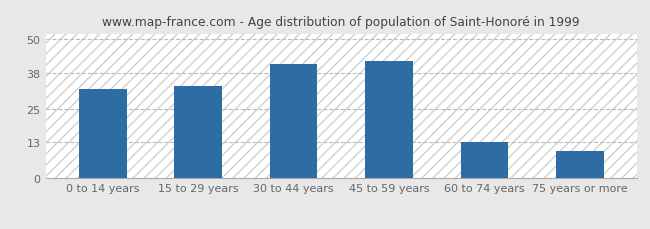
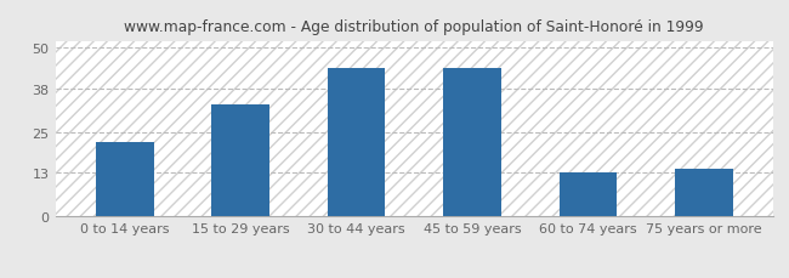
0 to 14 years: 32 -> 22
30 to 44 years: 41 -> 44
45 to 59 years: 42 -> 44
75 years or more: 10 -> 14
